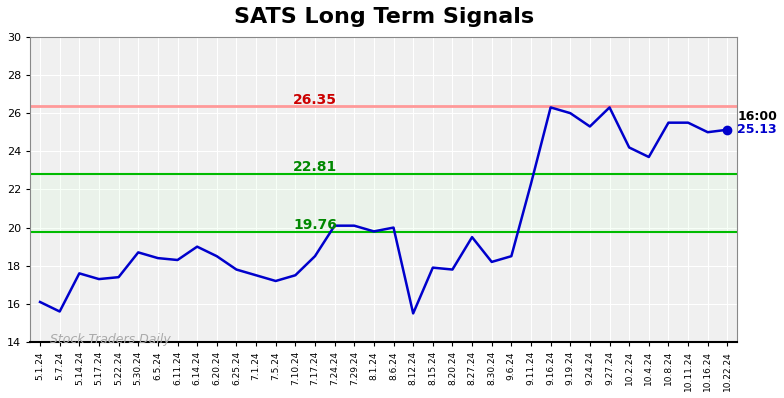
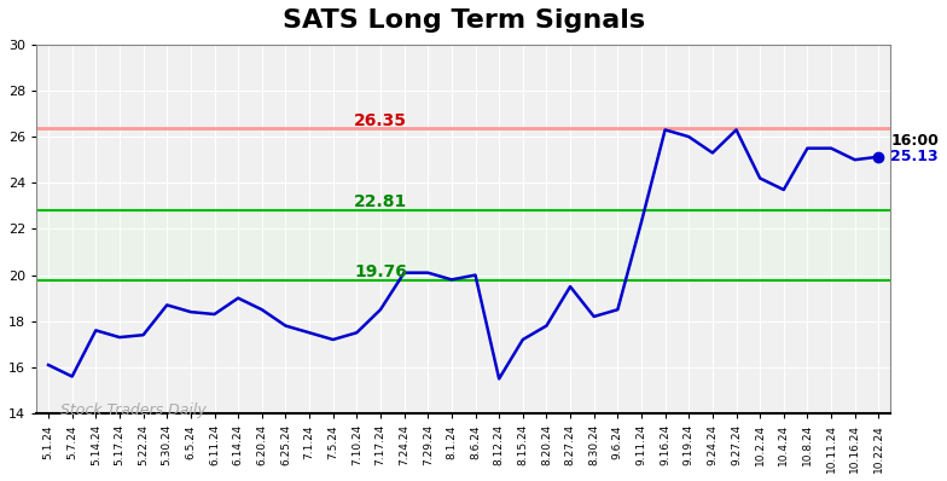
8.15.24: 17.9 -> 17.2
